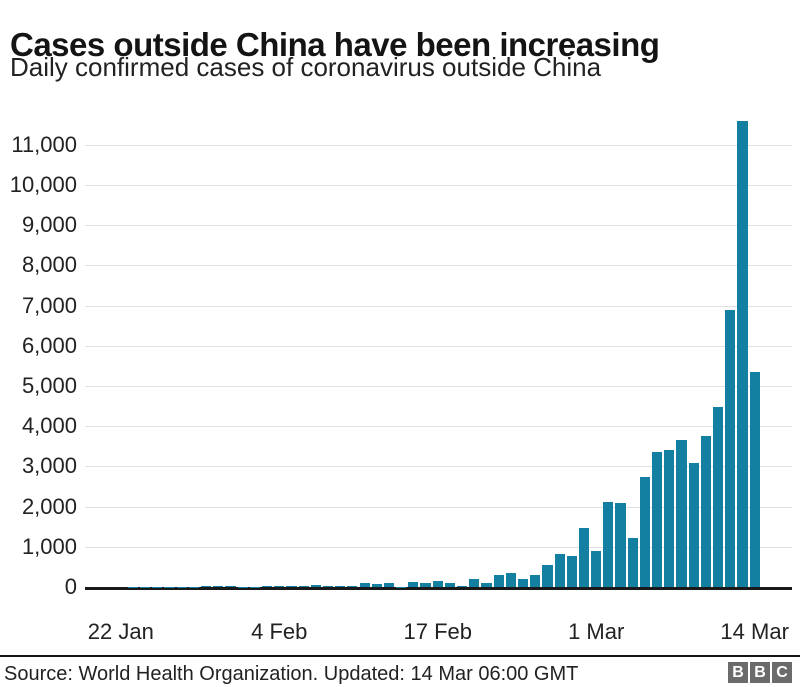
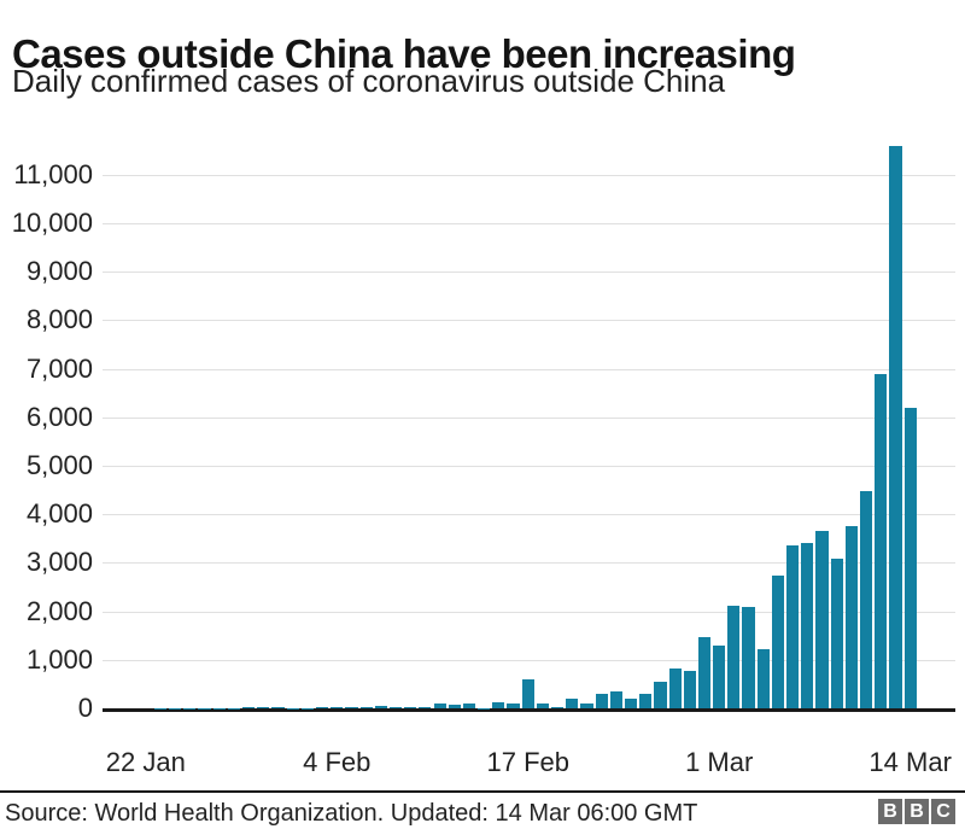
17 Feb: 100 -> 600
1 Mar: 900 -> 1300
14 Mar: 5400 -> 6200
